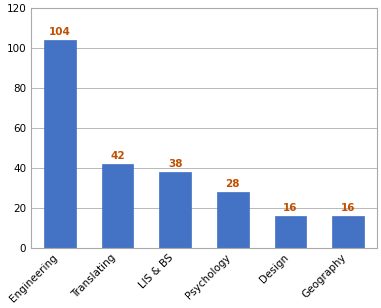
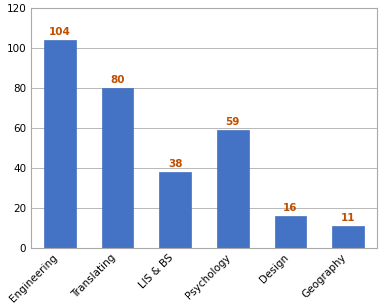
Translating: 42 -> 80
Psychology: 28 -> 59
Geography: 16 -> 11
